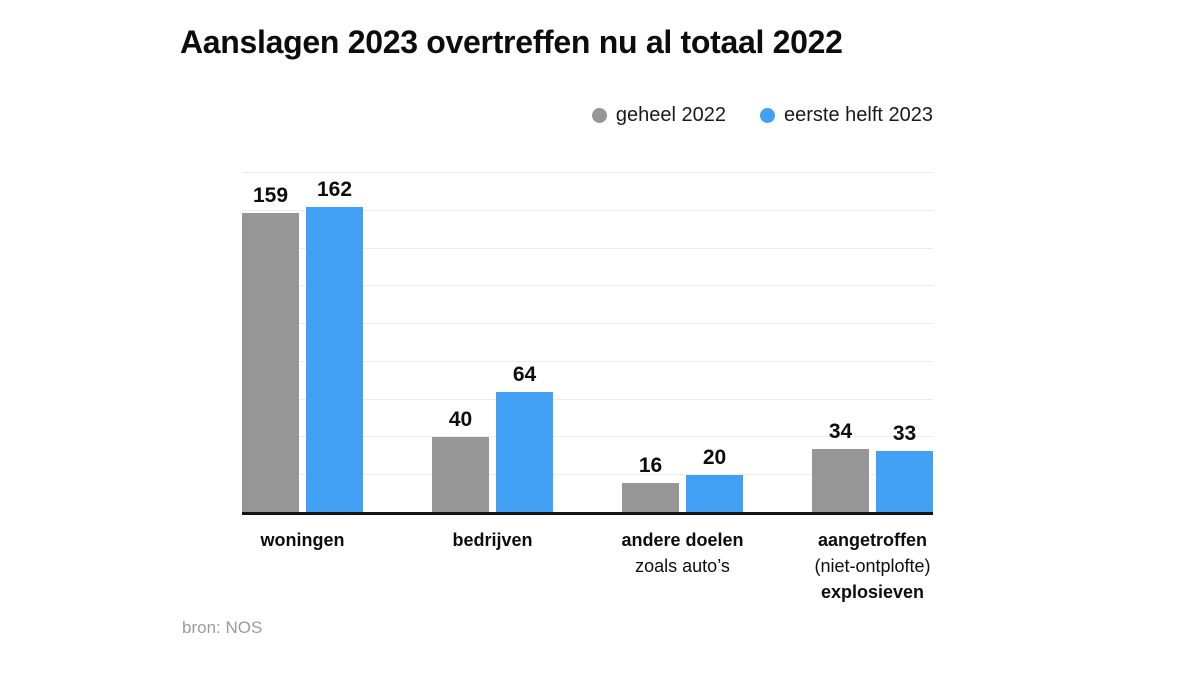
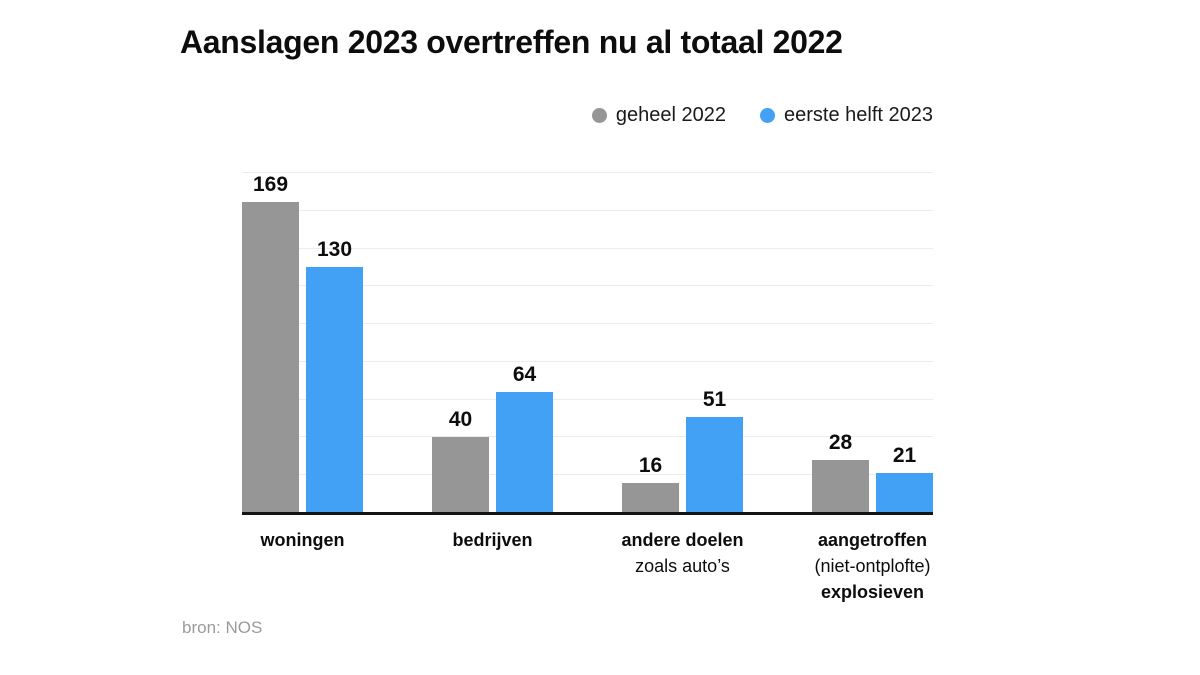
geheel 2022/woningen: 159 -> 169
eerste helft 2023/woningen: 162 -> 130
eerste helft 2023/andere doelen zoals auto’s: 20 -> 51
geheel 2022/aangetroffen (niet-ontplofte) explosieven: 34 -> 28
eerste helft 2023/aangetroffen (niet-ontplofte) explosieven: 33 -> 21
